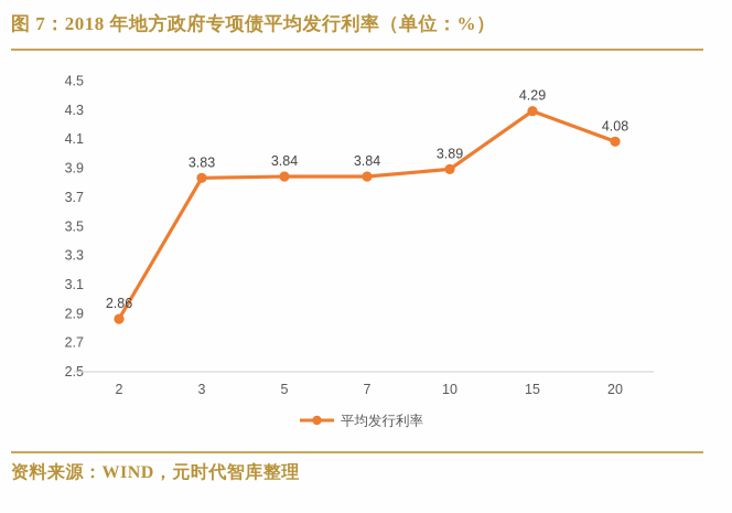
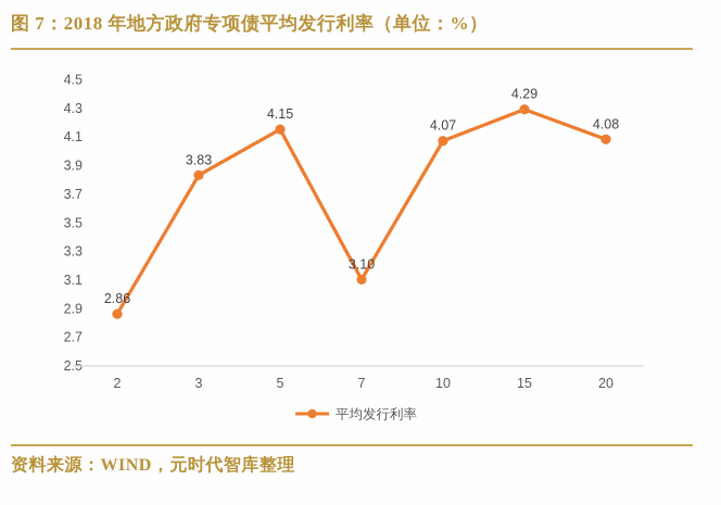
5: 3.84 -> 4.15
7: 3.84 -> 3.10
10: 3.89 -> 4.07
